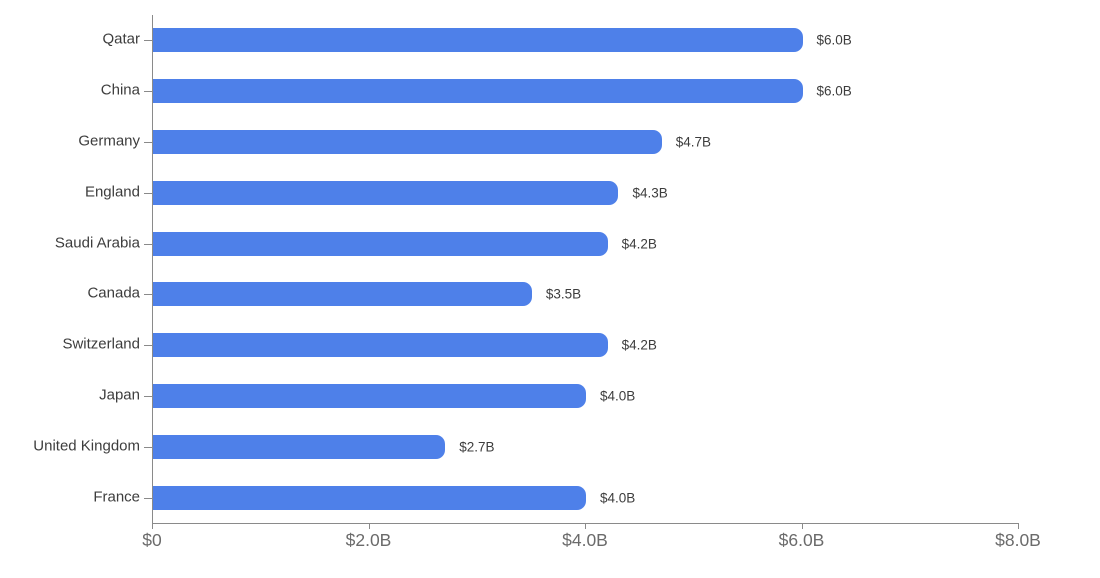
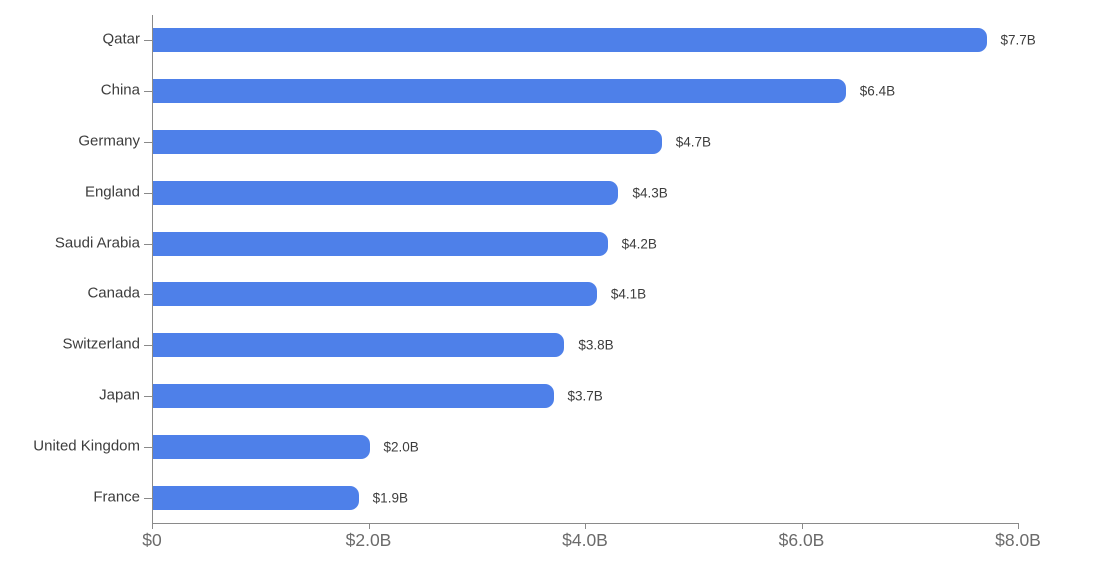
Qatar: $6.0B -> $7.7B
China: $6.0B -> $6.4B
Canada: $3.5B -> $4.1B
Switzerland: $4.2B -> $3.8B
Japan: $4.0B -> $3.7B
United Kingdom: $2.7B -> $2.0B
France: $4.0B -> $1.9B
